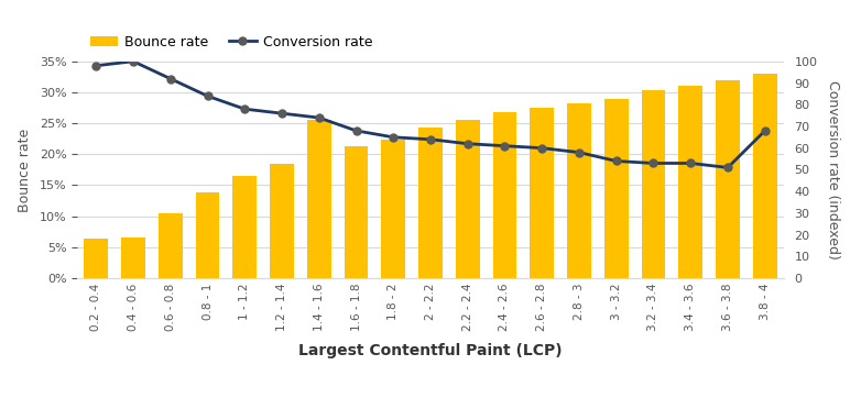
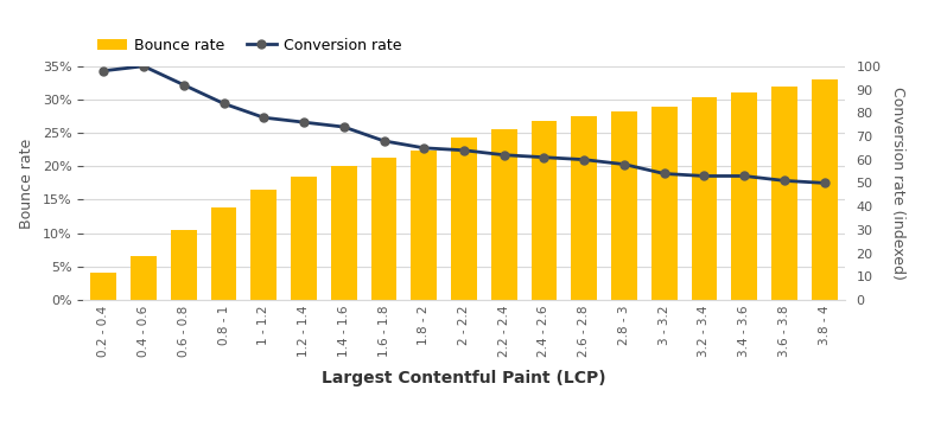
Bounce rate/0.2 - 0.4: 6.4% -> 4.0%
Bounce rate/1.4 - 1.6: 25.6% -> 20.0%
Conversion rate/3.8 - 4: 68 -> 50
